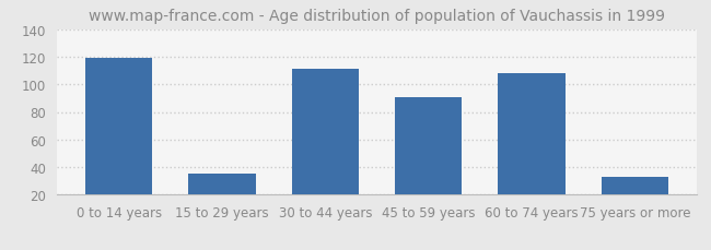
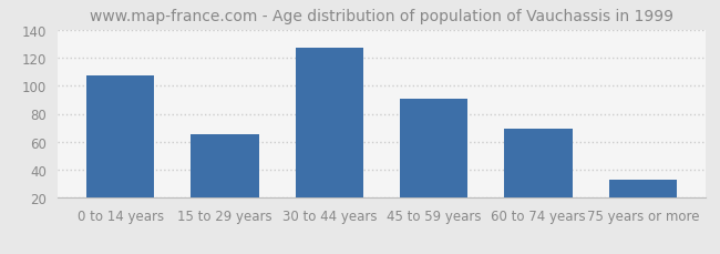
0 to 14 years: 119 -> 107
15 to 29 years: 35 -> 65
30 to 44 years: 111 -> 127
60 to 74 years: 108 -> 69
